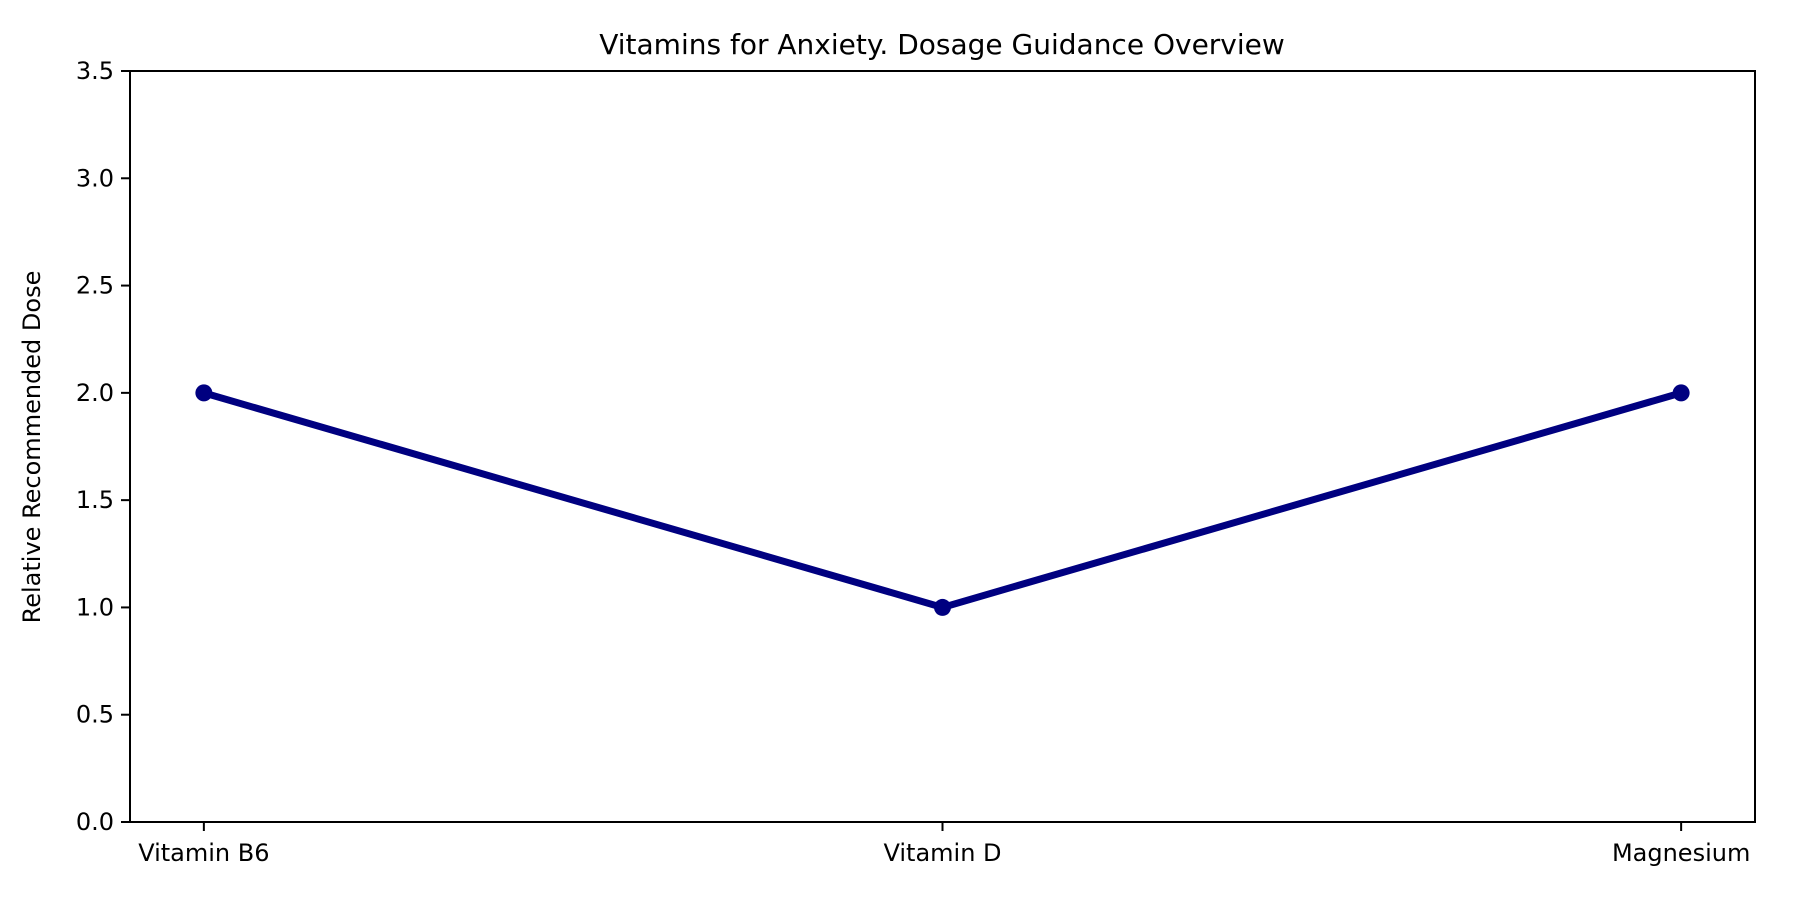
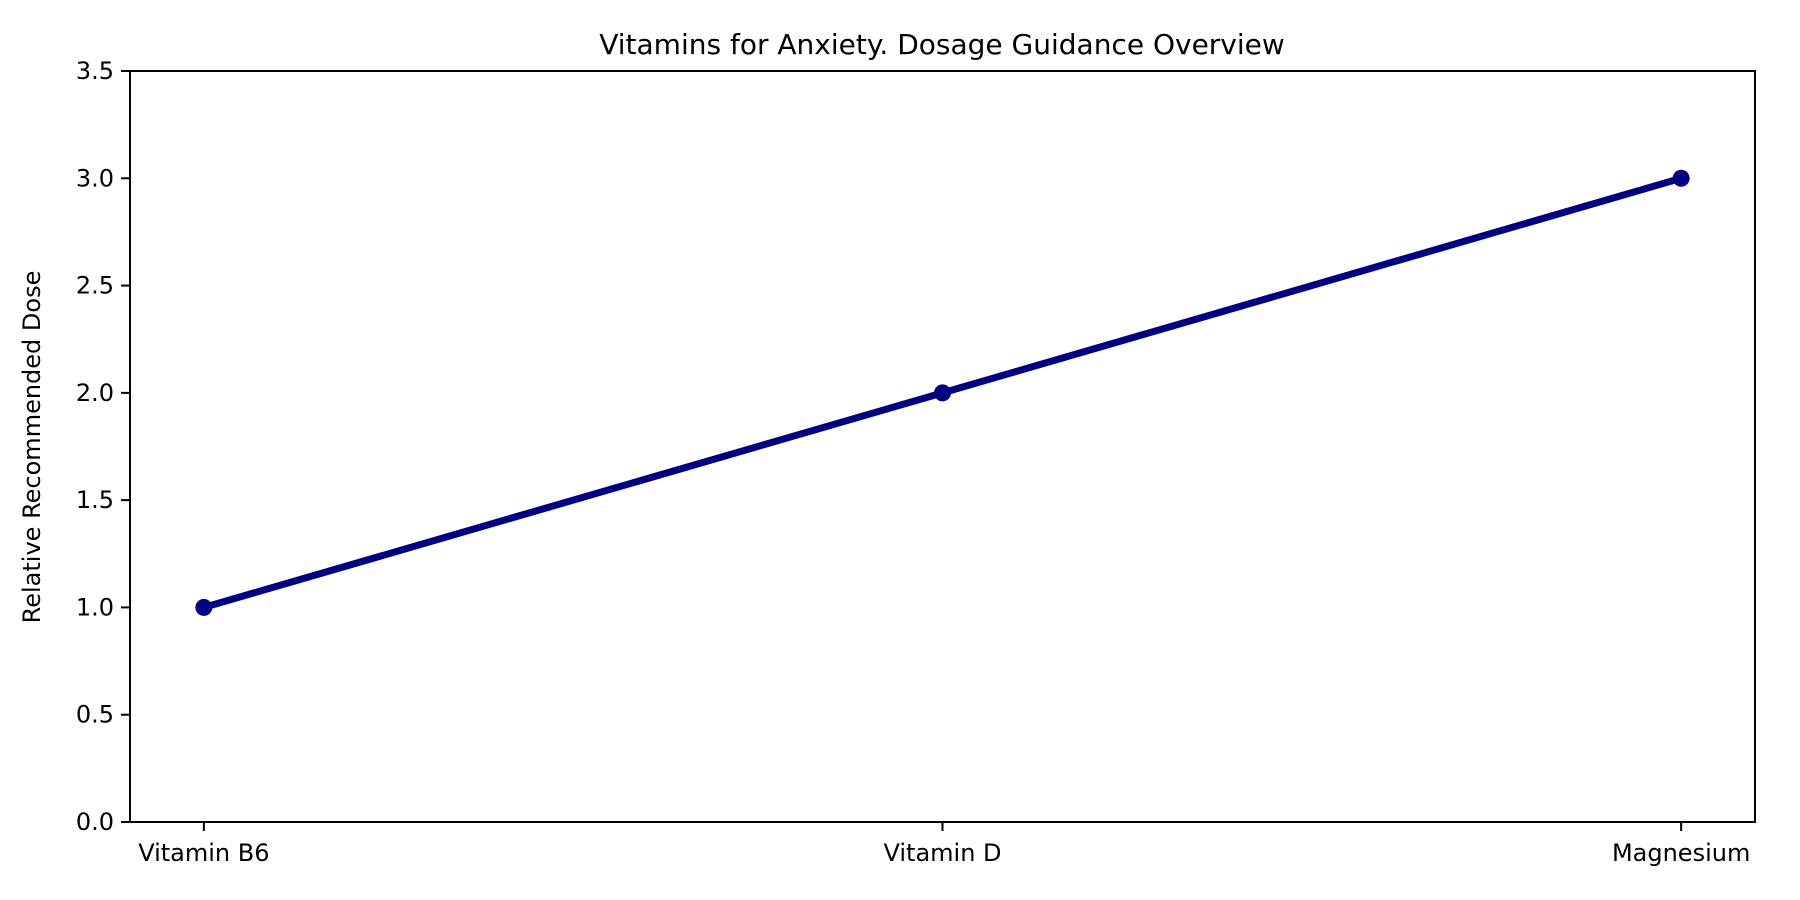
Vitamin B6: 2 -> 1
Vitamin D: 1 -> 2
Magnesium: 2 -> 3
